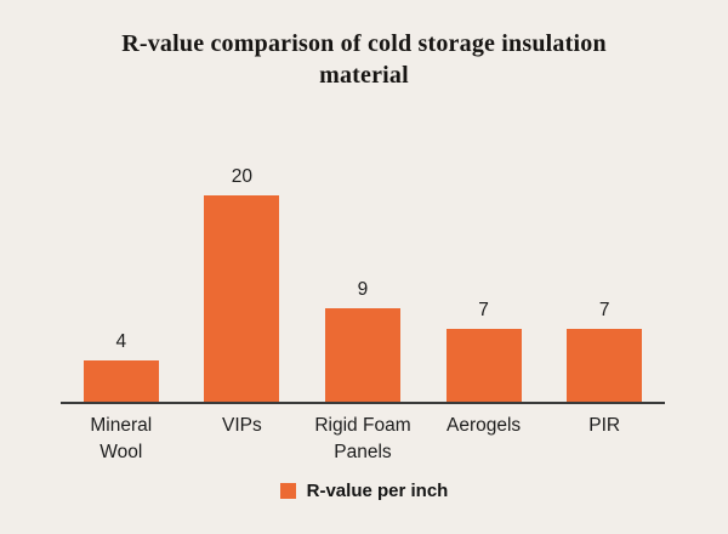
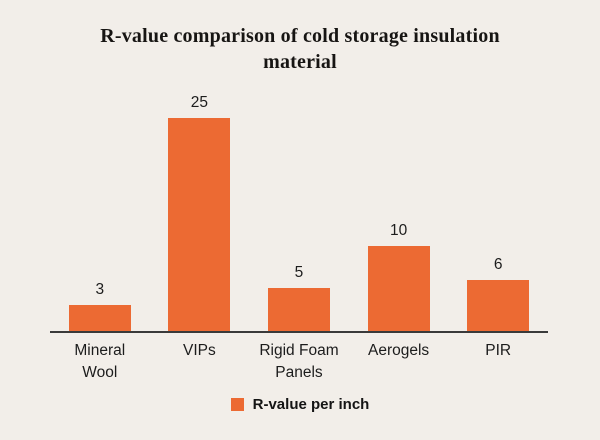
Mineral Wool: 4 -> 3
VIPs: 20 -> 25
Rigid Foam Panels: 9 -> 5
Aerogels: 7 -> 10
PIR: 7 -> 6
